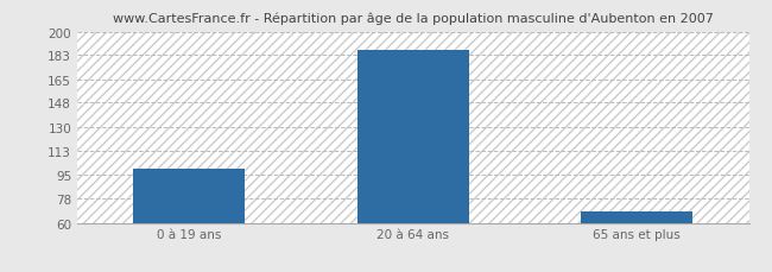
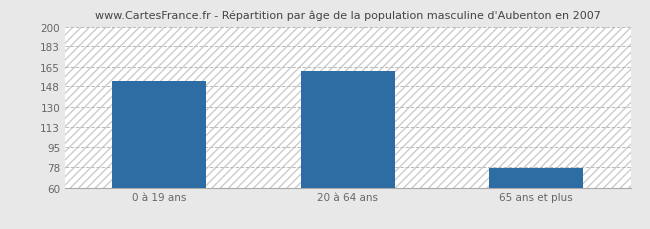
0 à 19 ans: 100 -> 153
20 à 64 ans: 187 -> 161
65 ans et plus: 68 -> 77
